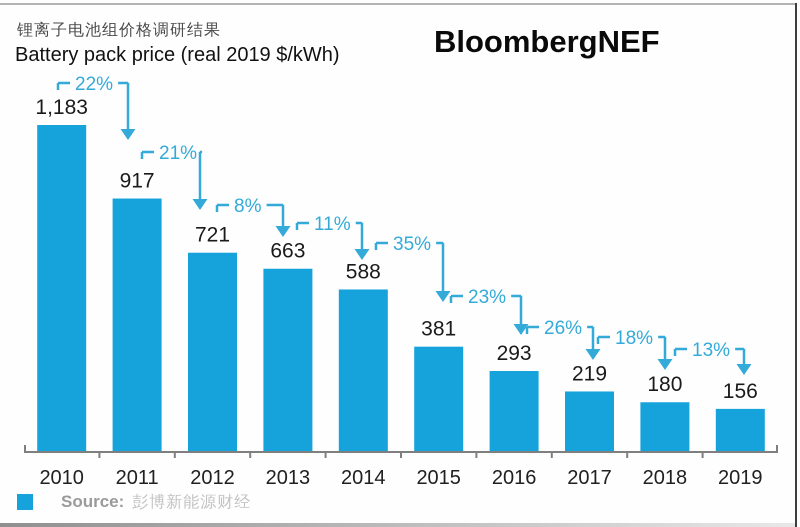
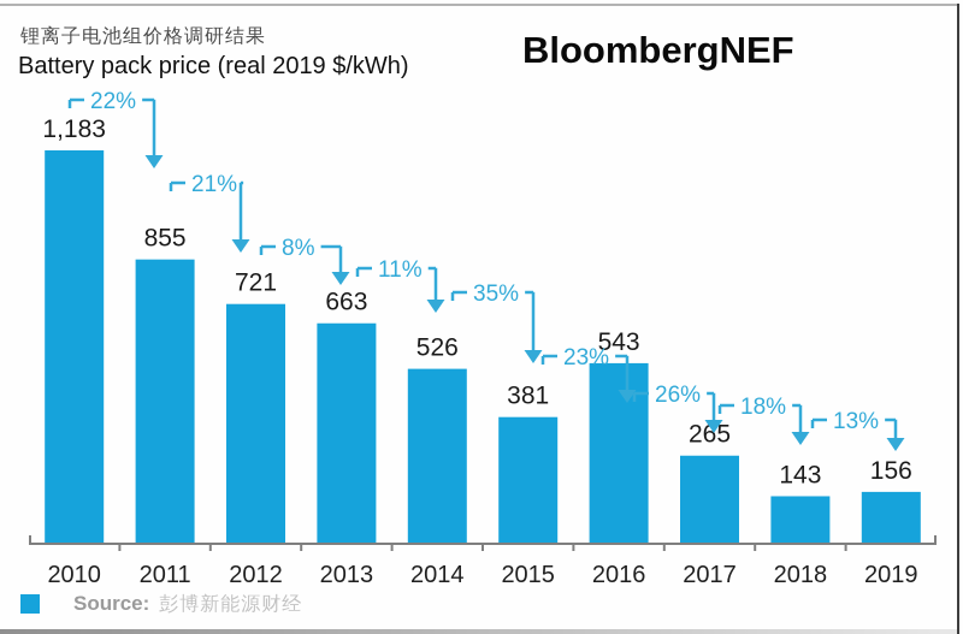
2011: 917 -> 855
2014: 588 -> 526
2016: 293 -> 543
2017: 219 -> 265
2018: 180 -> 143
